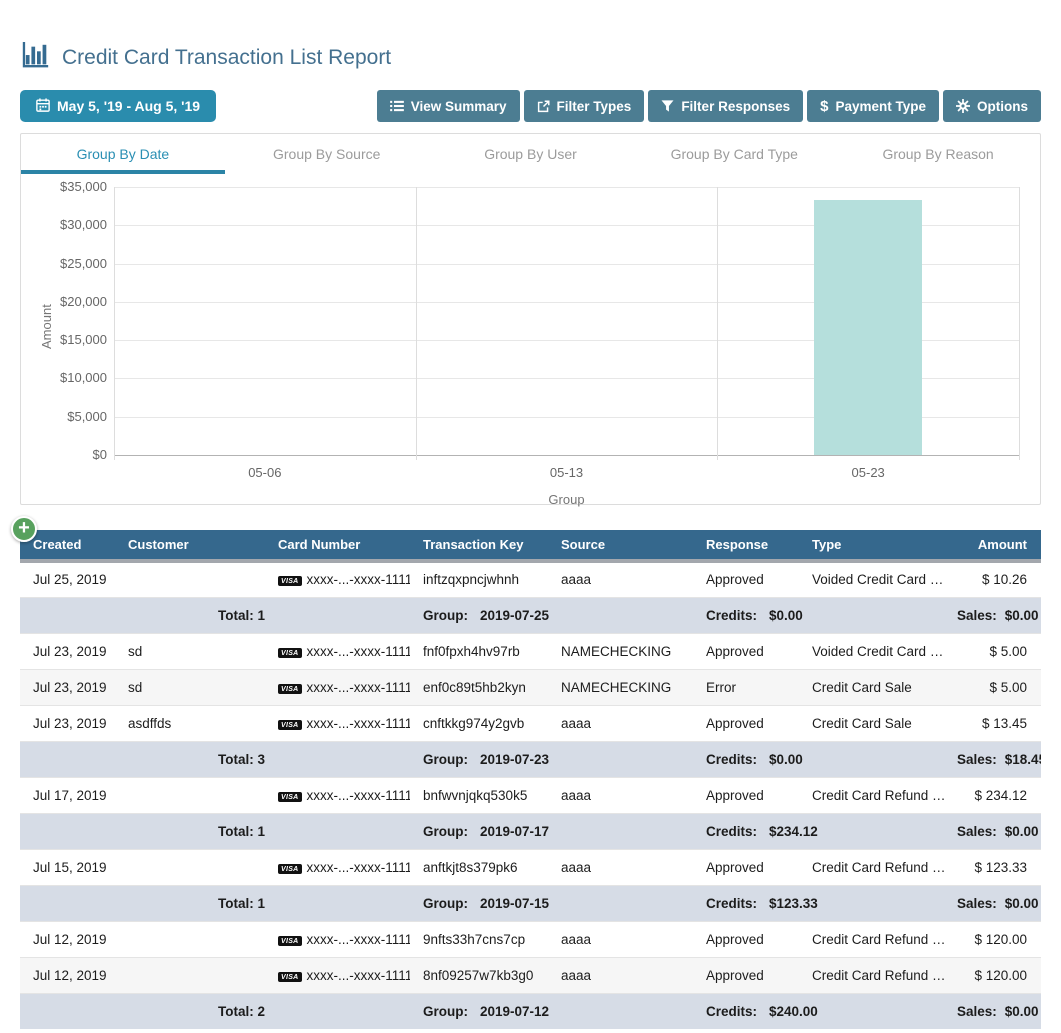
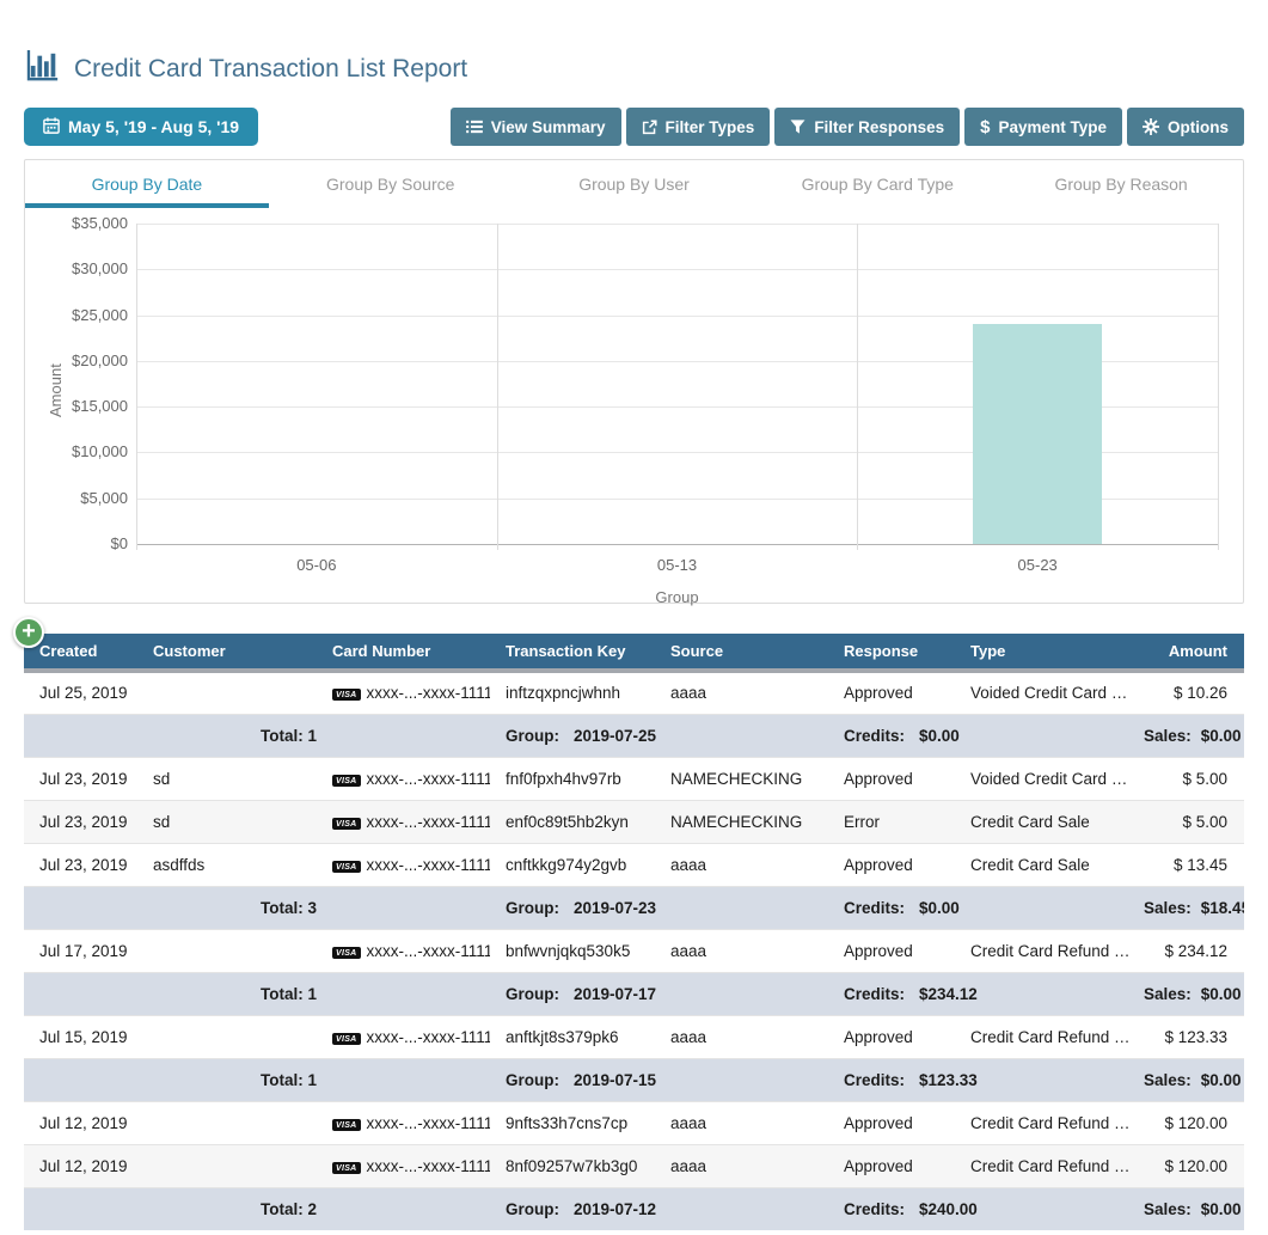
05-23: $33000 -> $24000
